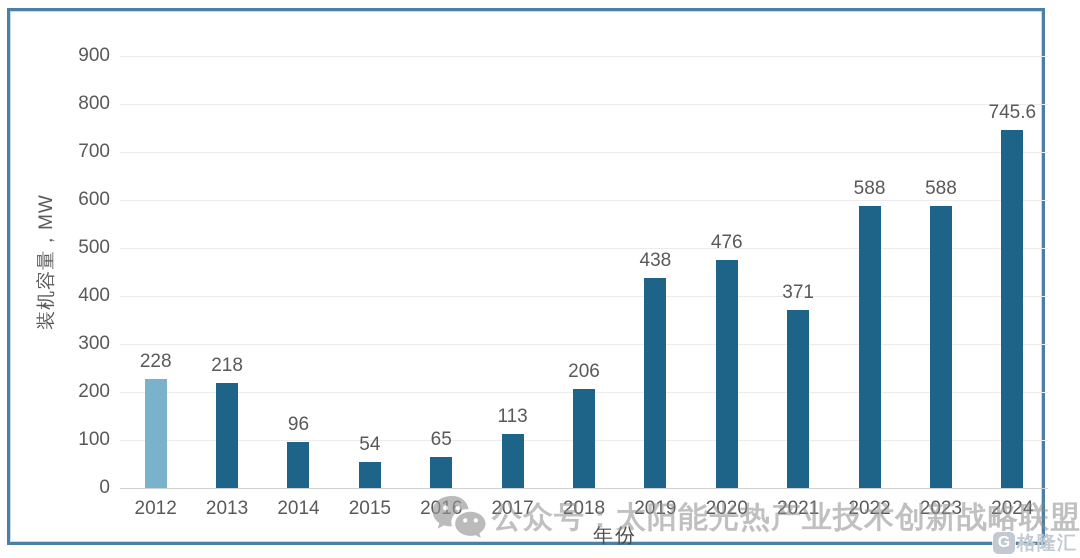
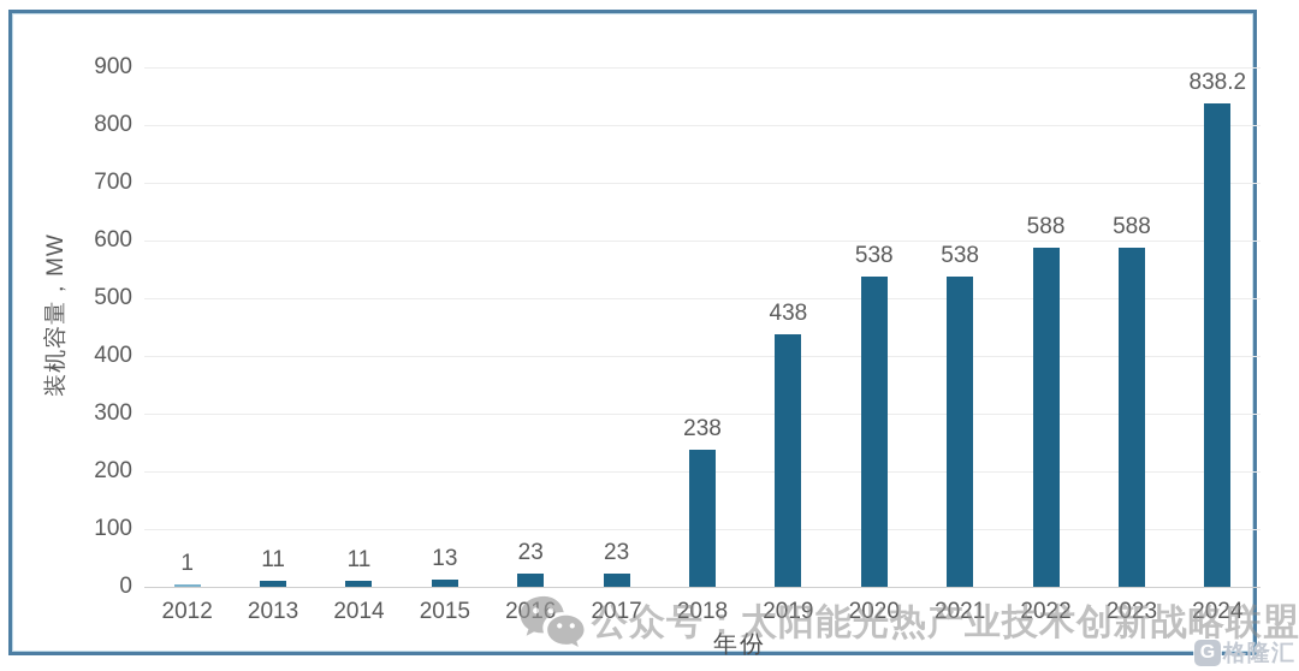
2012: 228 -> 1
2013: 218 -> 11
2014: 96 -> 11
2015: 54 -> 13
2016: 65 -> 23
2017: 113 -> 23
2018: 206 -> 238
2020: 476 -> 538
2021: 371 -> 538
2024: 745.6 -> 838.2
